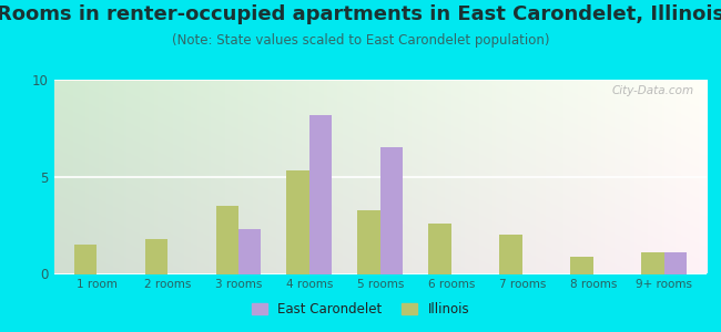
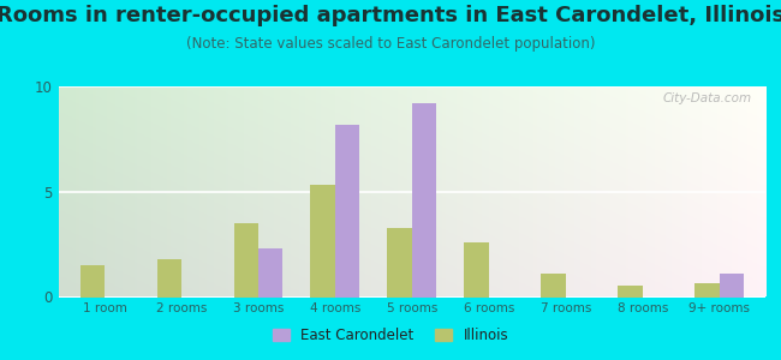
East Carondelet/5 rooms: 6.5 -> 9.2
Illinois/7 rooms: 2.0 -> 1.1
Illinois/8 rooms: 0.9 -> 0.6
Illinois/9+ rooms: 1.1 -> 0.7
